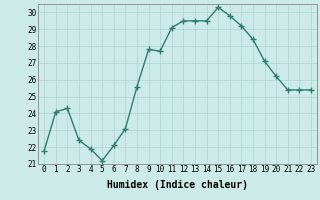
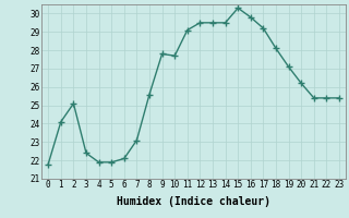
2: 24.3 -> 25.1
5: 21.2 -> 21.9
18: 28.4 -> 28.1
